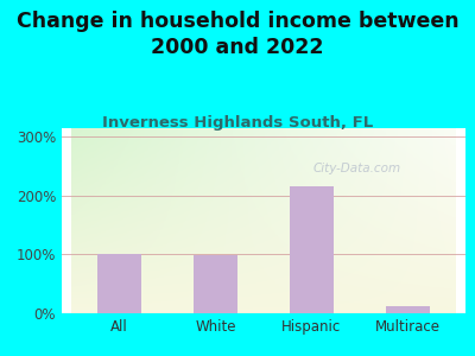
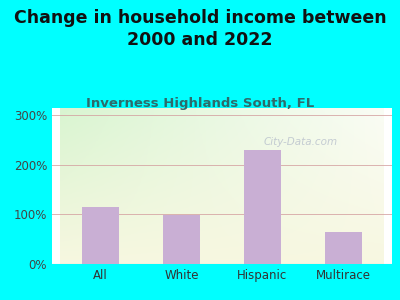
All: 100% -> 115%
Hispanic: 217% -> 230%
Multirace: 13% -> 65%
